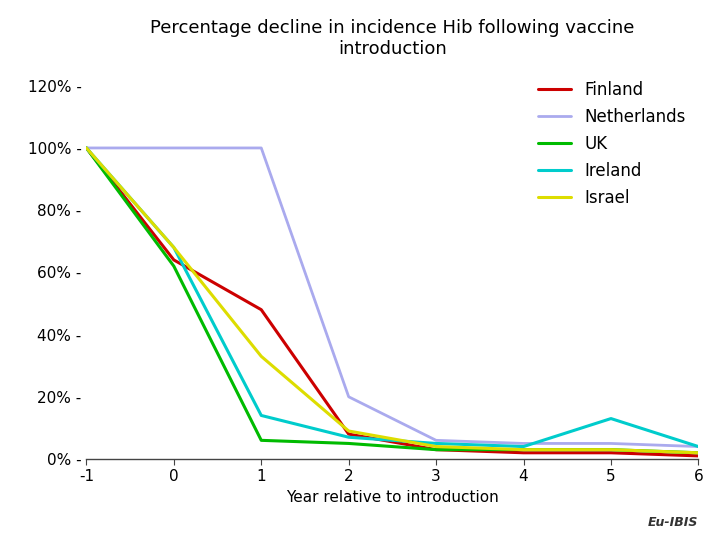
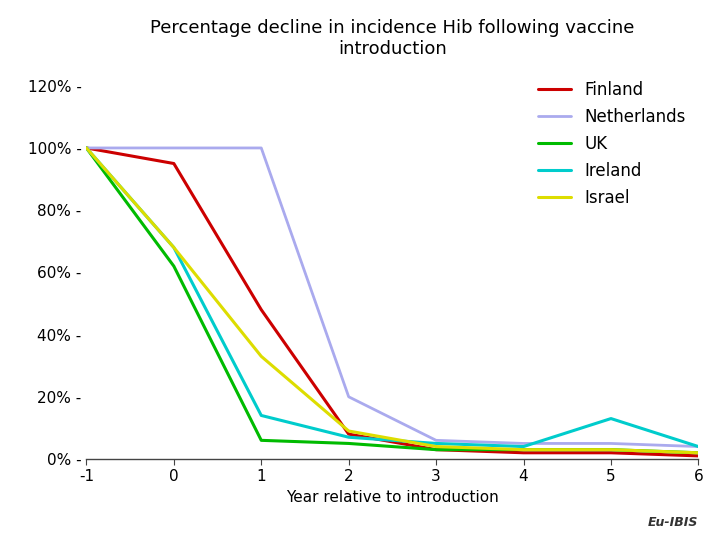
Finland/0: 64% - -> 95% -
